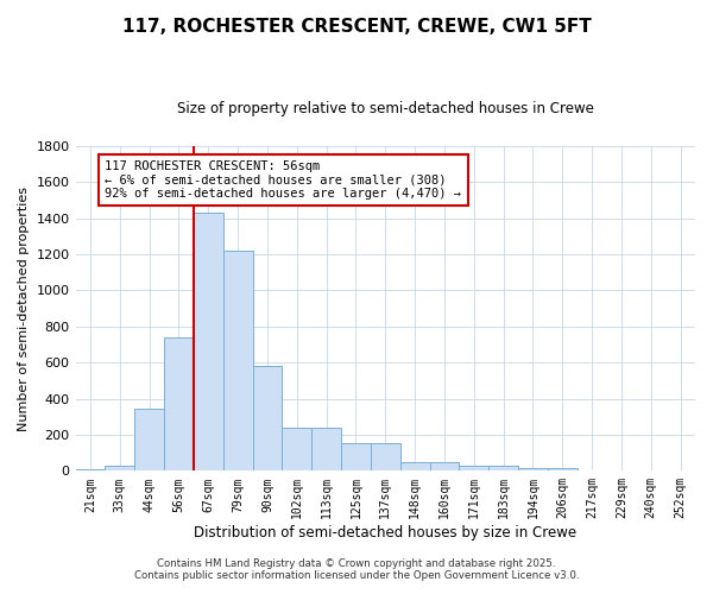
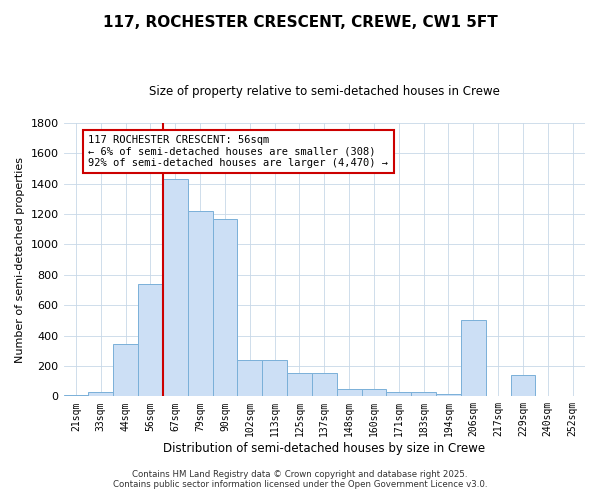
90sqm: 580 -> 1170
206sqm: 20 -> 500
229sqm: 0 -> 140
